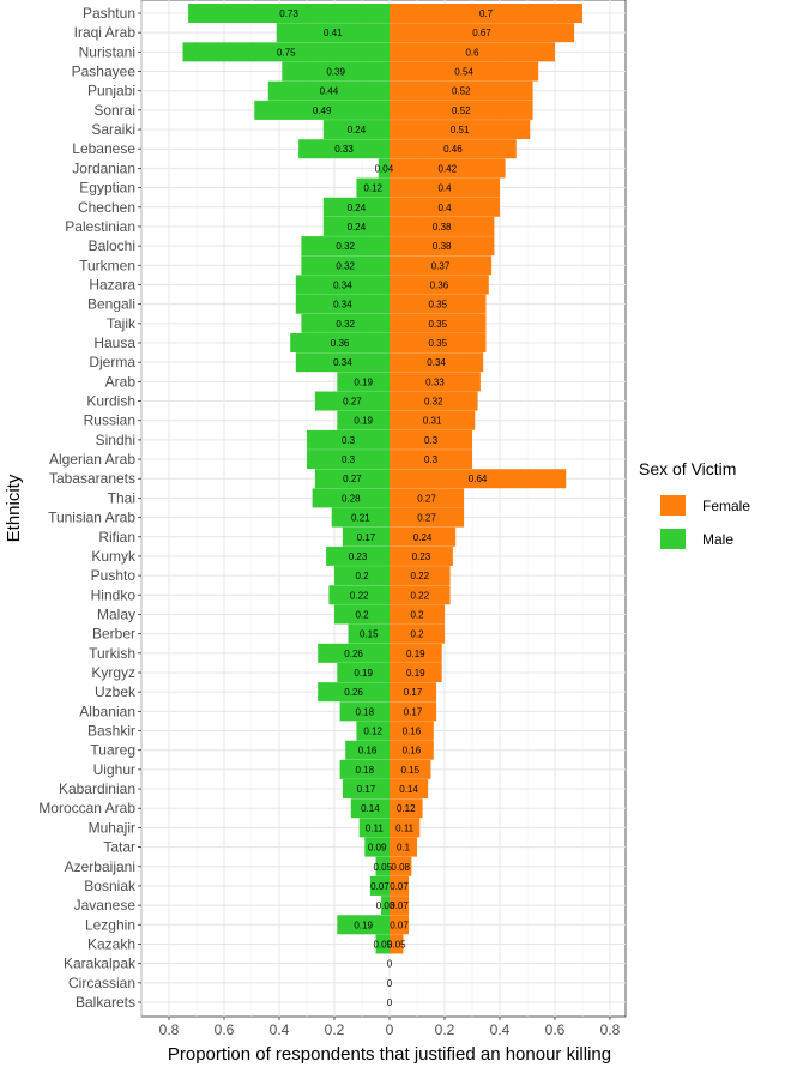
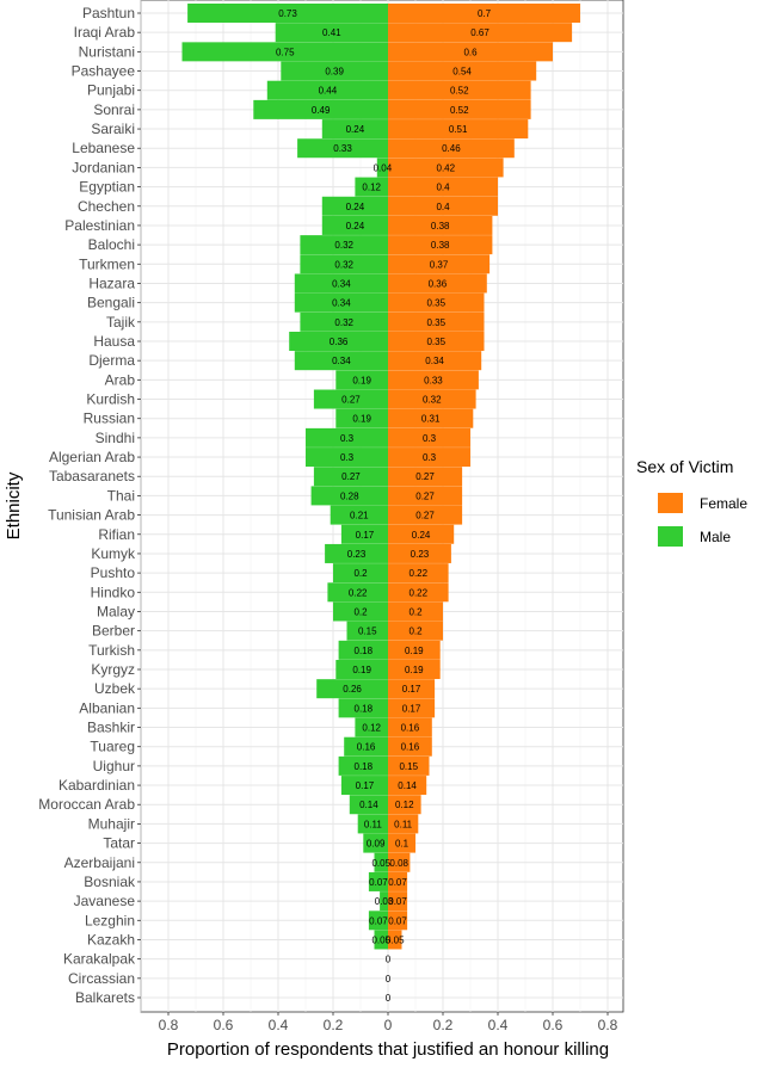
Female/Tabasaranets: 0.64 -> 0.27
Male/Turkish: 0.26 -> 0.18
Male/Lezghin: 0.19 -> 0.07
